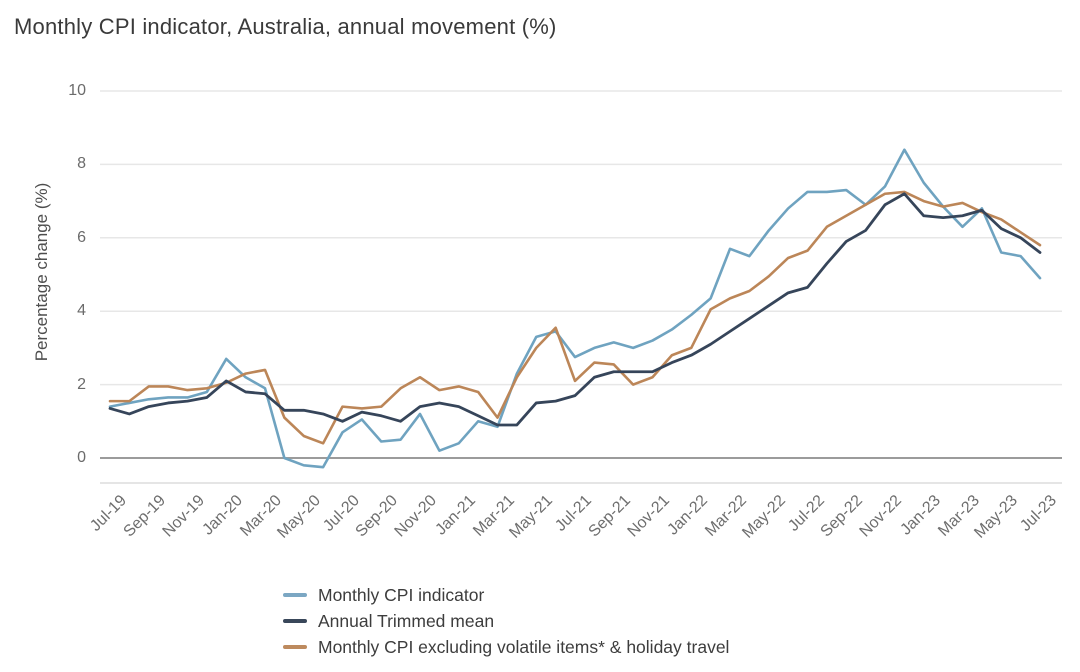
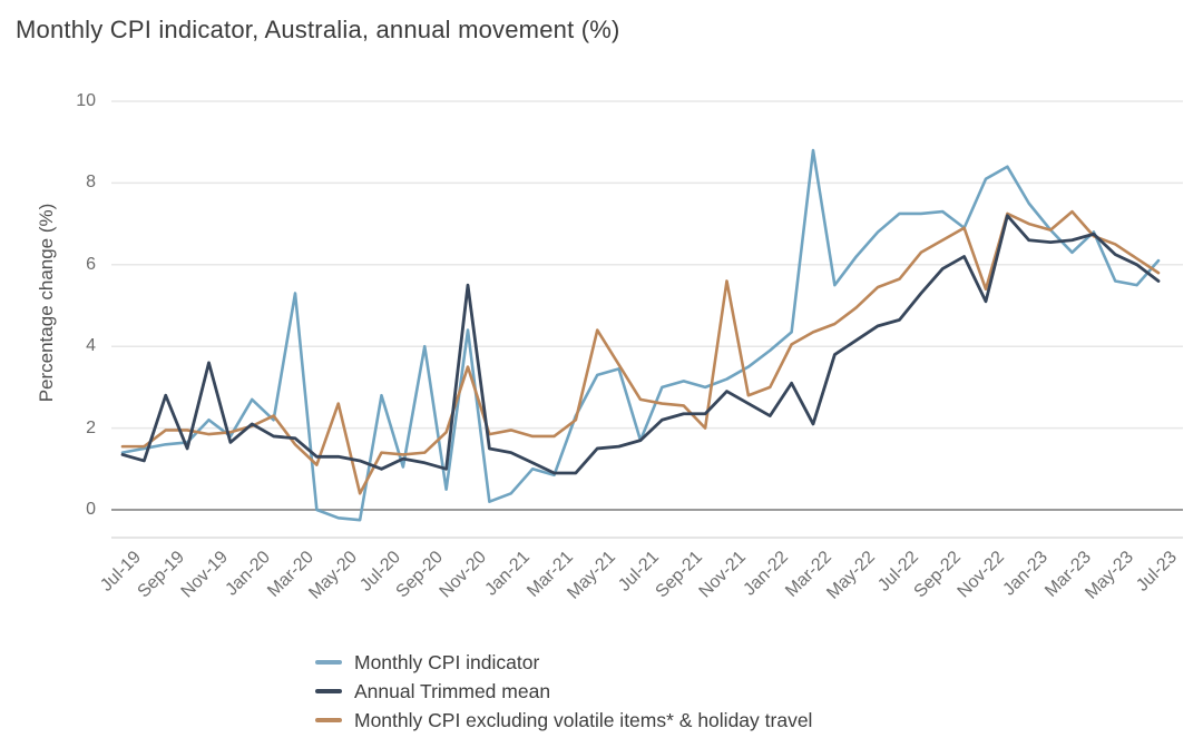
Annual Trimmed mean/Sep-19: 1.4 -> 2.8
Monthly CPI indicator/Nov-19: 1.6 -> 2.2
Annual Trimmed mean/Nov-19: 1.6 -> 3.6
Monthly CPI indicator/Mar-20: 1.9 -> 5.3
Monthly CPI excluding volatile items* & holiday travel/Mar-20: 2.4 -> 1.6
Monthly CPI excluding volatile items* & holiday travel/May-20: 0.6 -> 2.6
Monthly CPI indicator/Jul-20: 0.7 -> 2.8
Monthly CPI indicator/Sep-20: 0.5 -> 4.0
Monthly CPI indicator/Nov-20: 1.2 -> 4.4
Annual Trimmed mean/Nov-20: 1.4 -> 5.5
Monthly CPI excluding volatile items* & holiday travel/Nov-20: 2.2 -> 3.5
Monthly CPI excluding volatile items* & holiday travel/Mar-21: 1.1 -> 1.8
Monthly CPI excluding volatile items* & holiday travel/May-21: 3.0 -> 4.4
Monthly CPI indicator/Jul-21: 2.8 -> 1.7
Monthly CPI excluding volatile items* & holiday travel/Jul-21: 2.1 -> 2.7
Annual Trimmed mean/Nov-21: 2.4 -> 2.9
Monthly CPI excluding volatile items* & holiday travel/Nov-21: 2.2 -> 5.6
Annual Trimmed mean/Jan-22: 2.8 -> 2.3
Monthly CPI indicator/Mar-22: 5.7 -> 8.8
Annual Trimmed mean/Mar-22: 3.5 -> 2.1
Monthly CPI indicator/Nov-22: 7.4 -> 8.1
Annual Trimmed mean/Nov-22: 6.9 -> 5.1
Monthly CPI excluding volatile items* & holiday travel/Nov-22: 7.2 -> 5.4
Monthly CPI excluding volatile items* & holiday travel/Mar-23: 7.0 -> 7.3
Monthly CPI indicator/Jul-23: 4.9 -> 6.1
